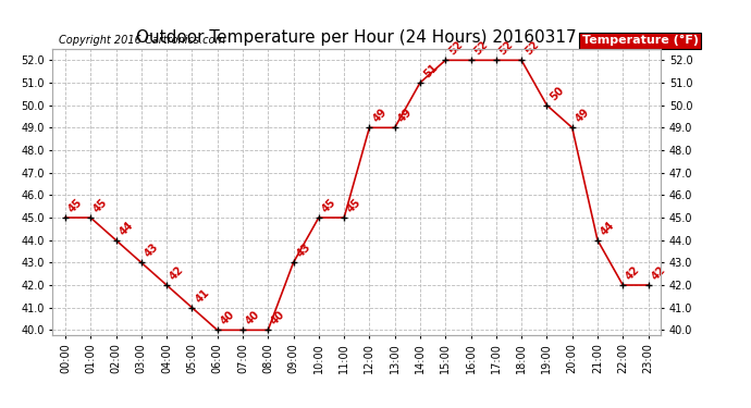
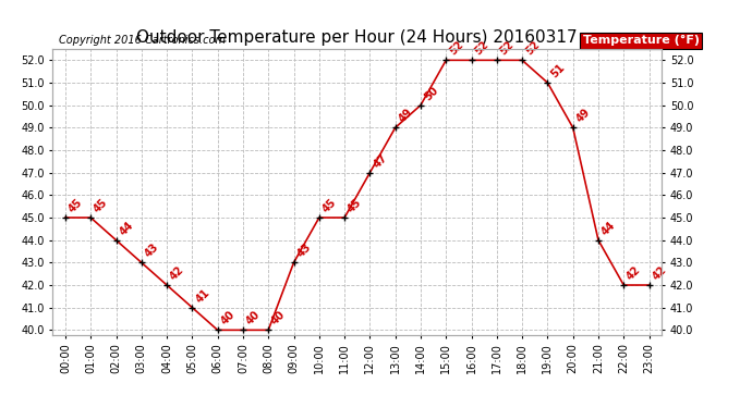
12:00: 49 -> 47
14:00: 51 -> 50
19:00: 50 -> 51
